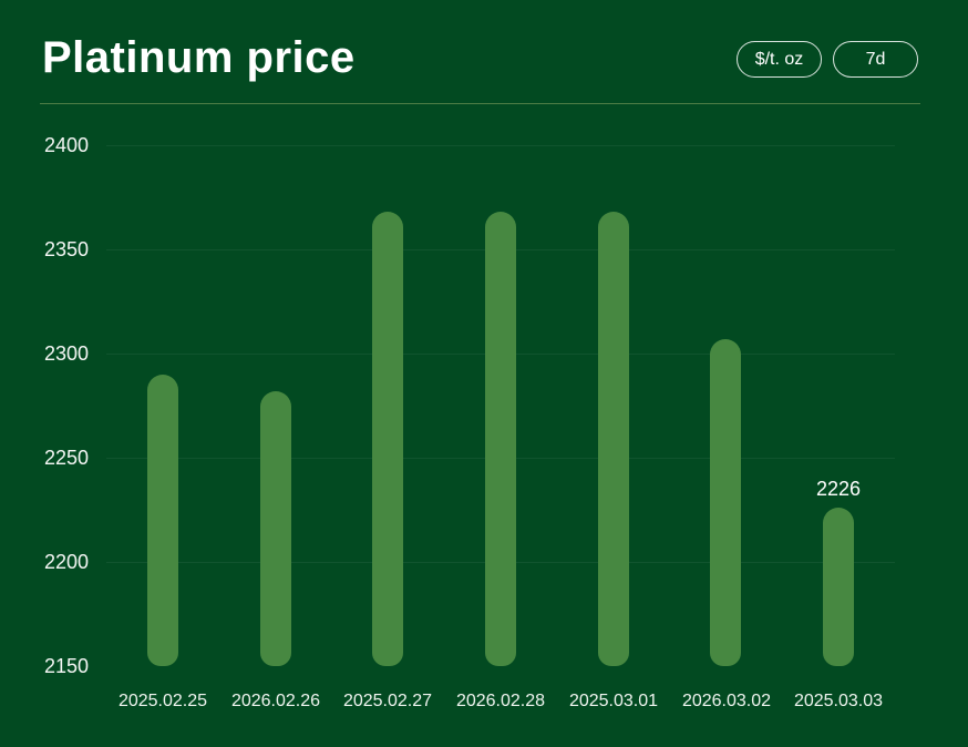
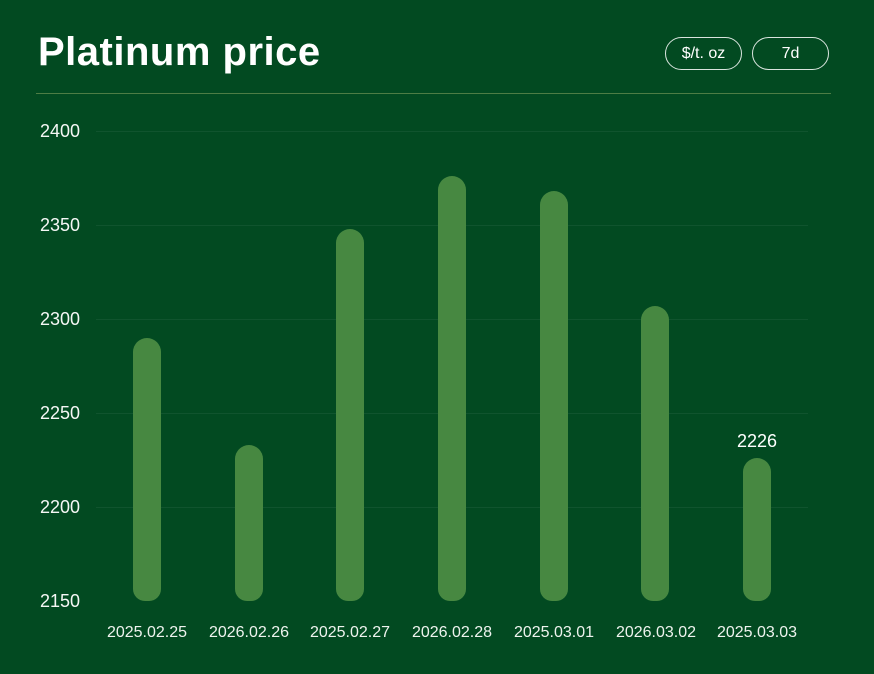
2026.02.26: 2282 -> 2233
2025.02.27: 2368 -> 2348
2026.02.28: 2368 -> 2376
